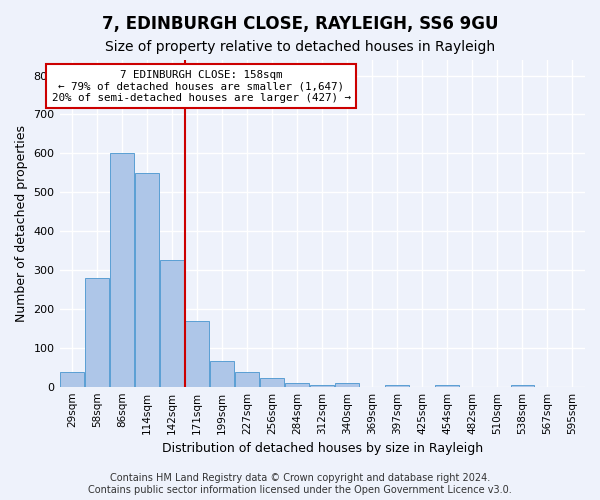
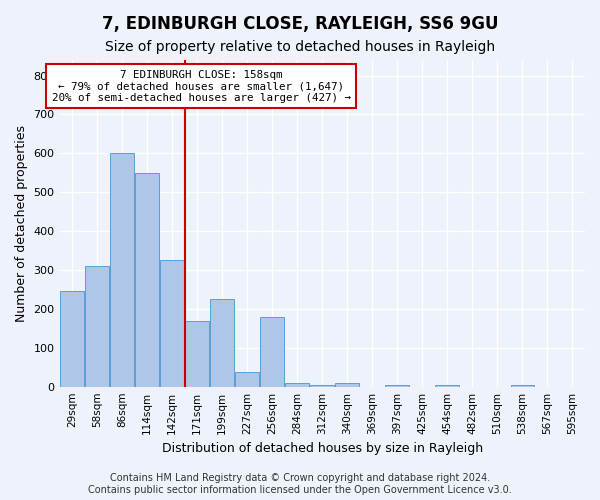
29sqm: 38 -> 245
58sqm: 280 -> 310
199sqm: 65 -> 225
256sqm: 22 -> 180
